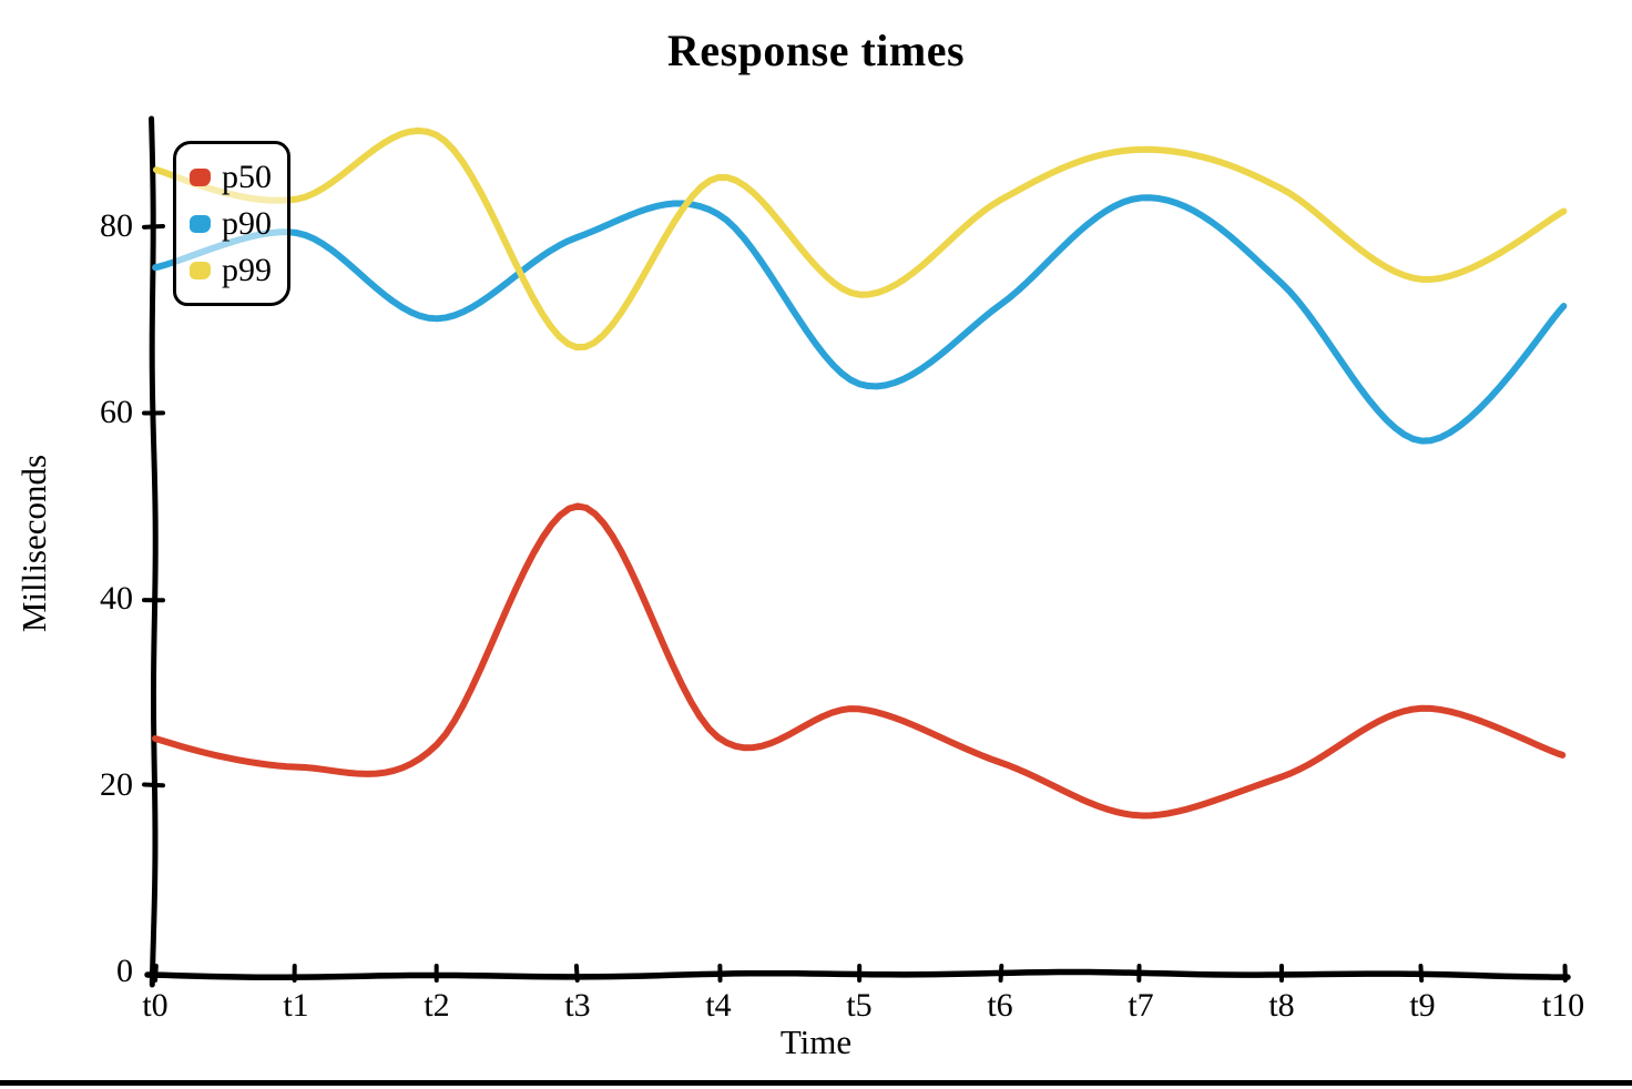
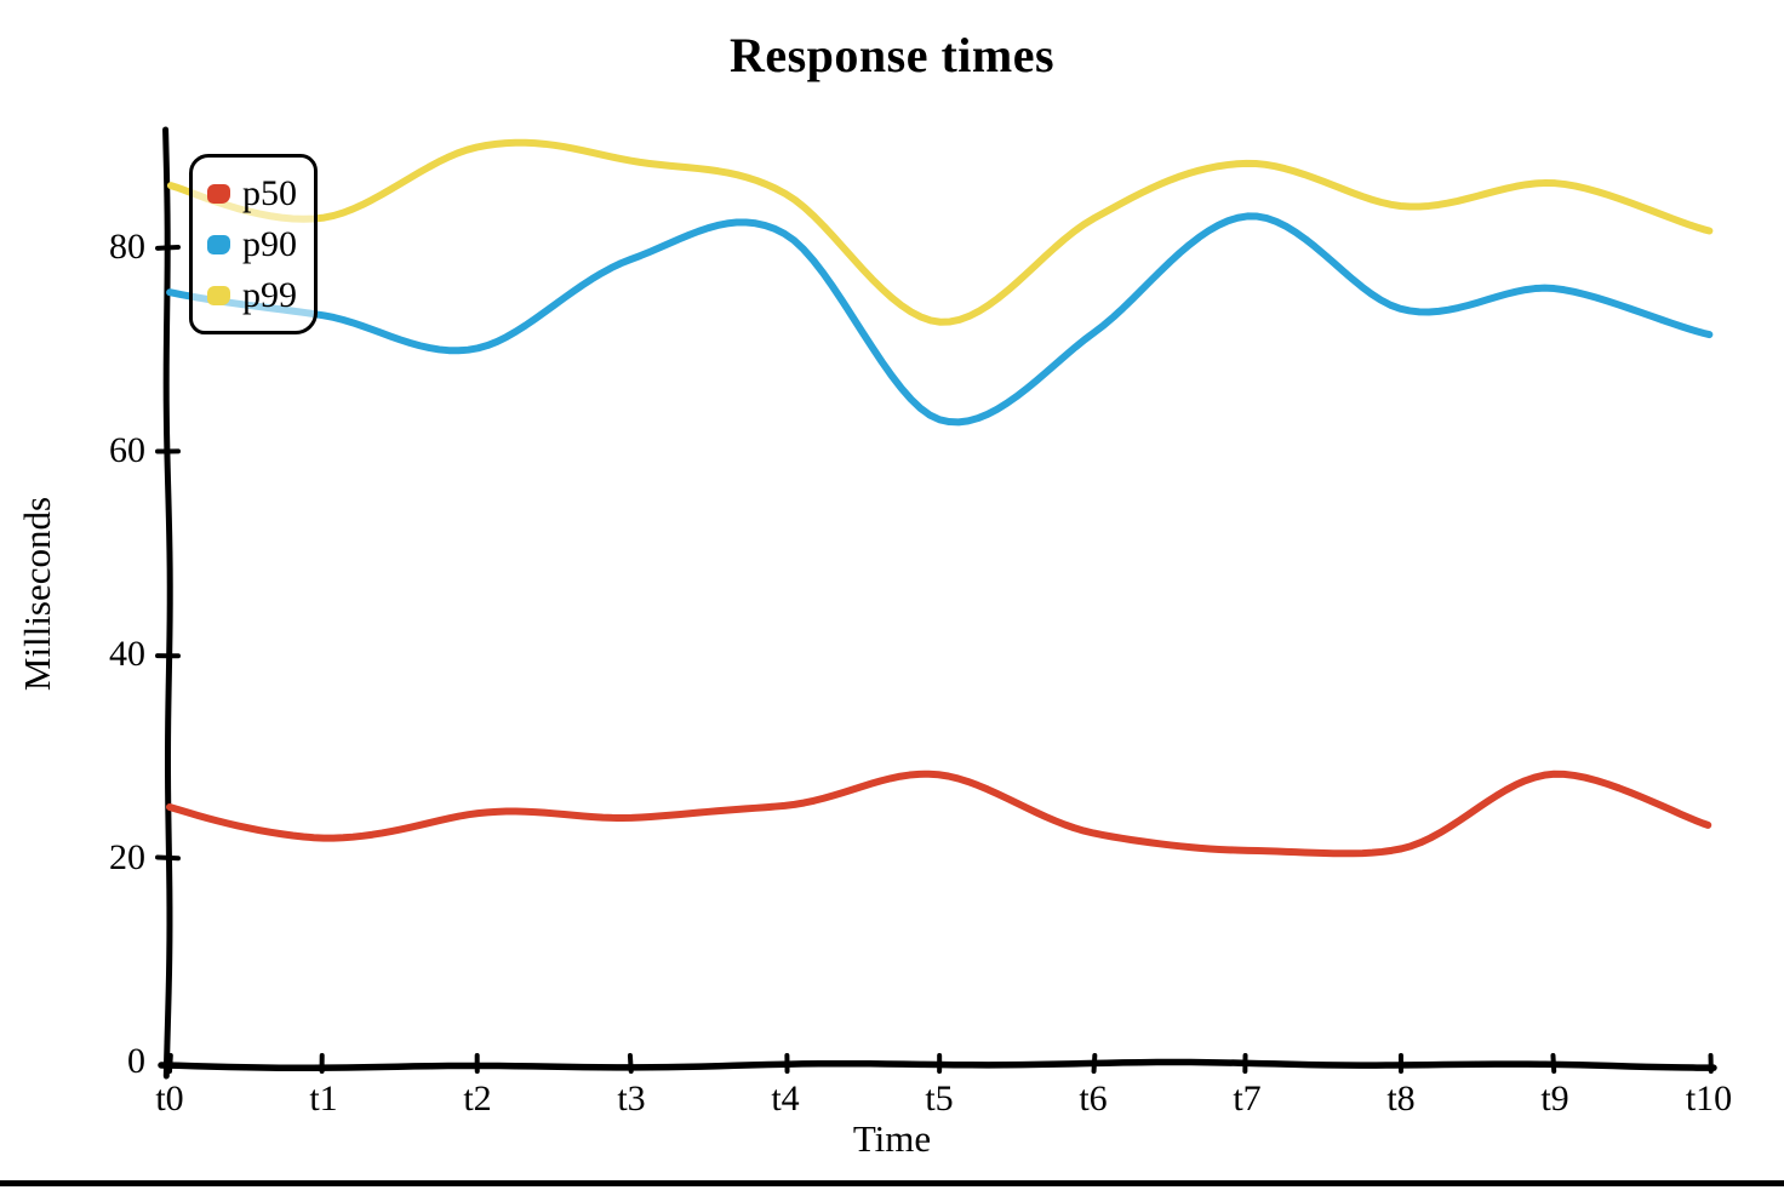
p90/t1: 79 -> 73
p50/t3: 50 -> 24
p99/t3: 67 -> 88
p50/t7: 17 -> 21
p90/t9: 57 -> 76
p99/t9: 74 -> 86
